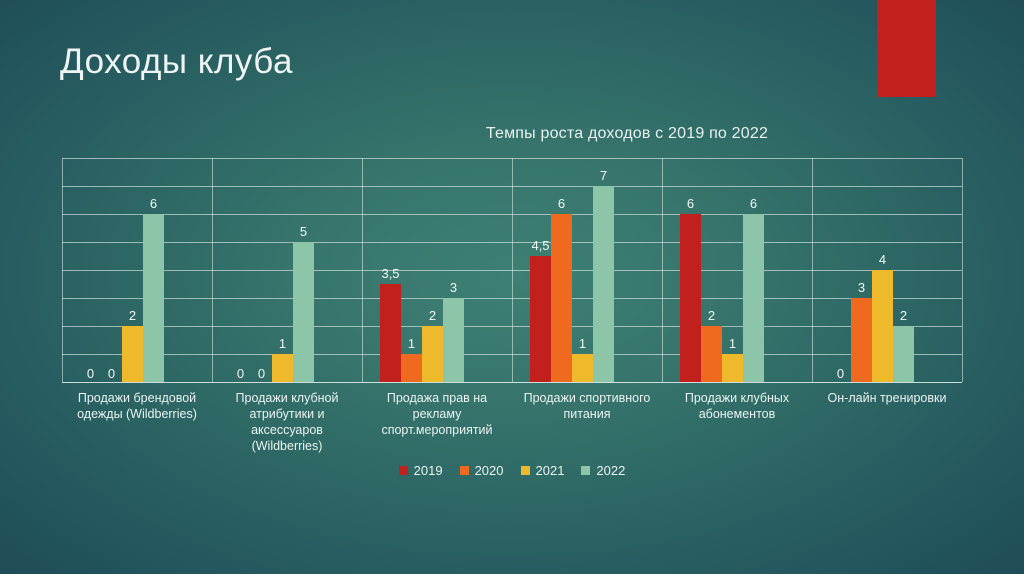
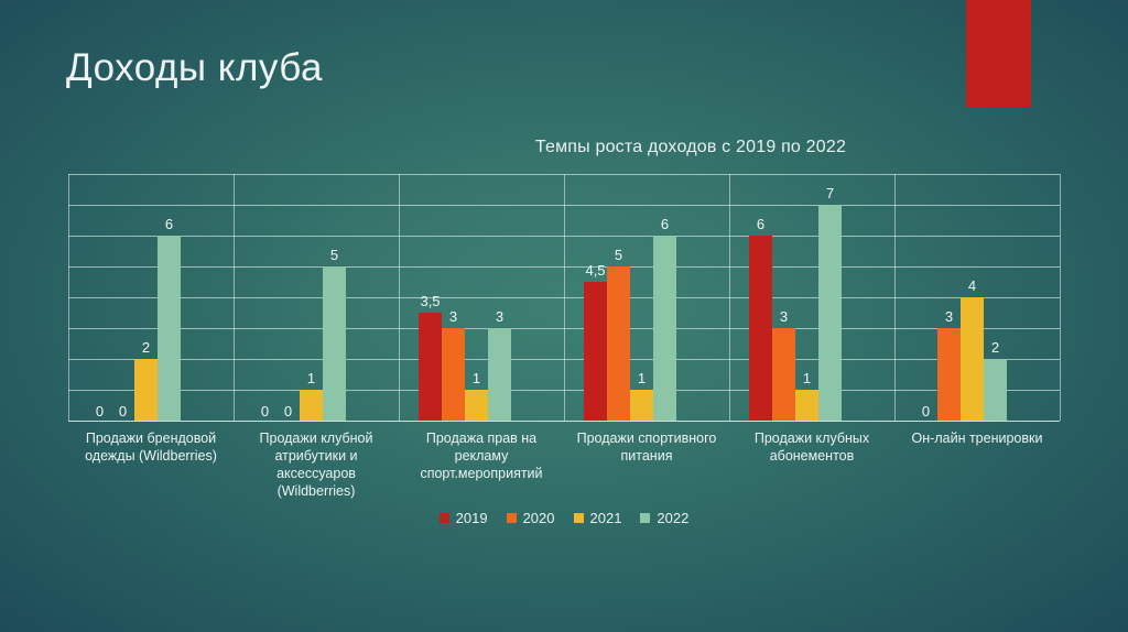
2020/Продажа прав на рекламу спорт.мероприятий: 1 -> 3
2021/Продажа прав на рекламу спорт.мероприятий: 2 -> 1
2020/Продажи спортивного питания: 6 -> 5
2022/Продажи спортивного питания: 7 -> 6
2020/Продажи клубных абонементов: 2 -> 3
2022/Продажи клубных абонементов: 6 -> 7
